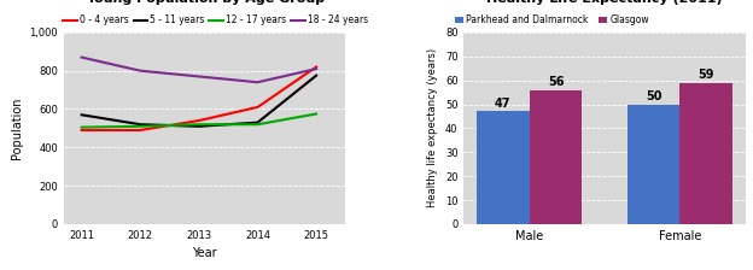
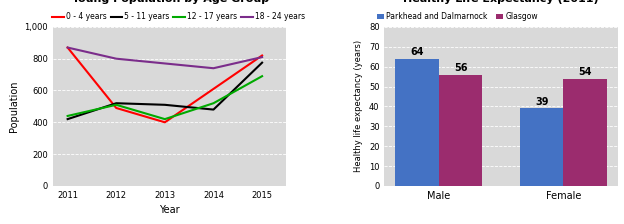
0 - 4 years/2011: 490 -> 870
5 - 11 years/2011: 570 -> 420
12 - 17 years/2011: 500 -> 440
0 - 4 years/2013: 540 -> 400
12 - 17 years/2013: 520 -> 420
5 - 11 years/2014: 530 -> 480
12 - 17 years/2015: 580 -> 690
Parkhead and Dalmarnock/Male: 47 -> 64
Parkhead and Dalmarnock/Female: 50 -> 39
Glasgow/Female: 59 -> 54
